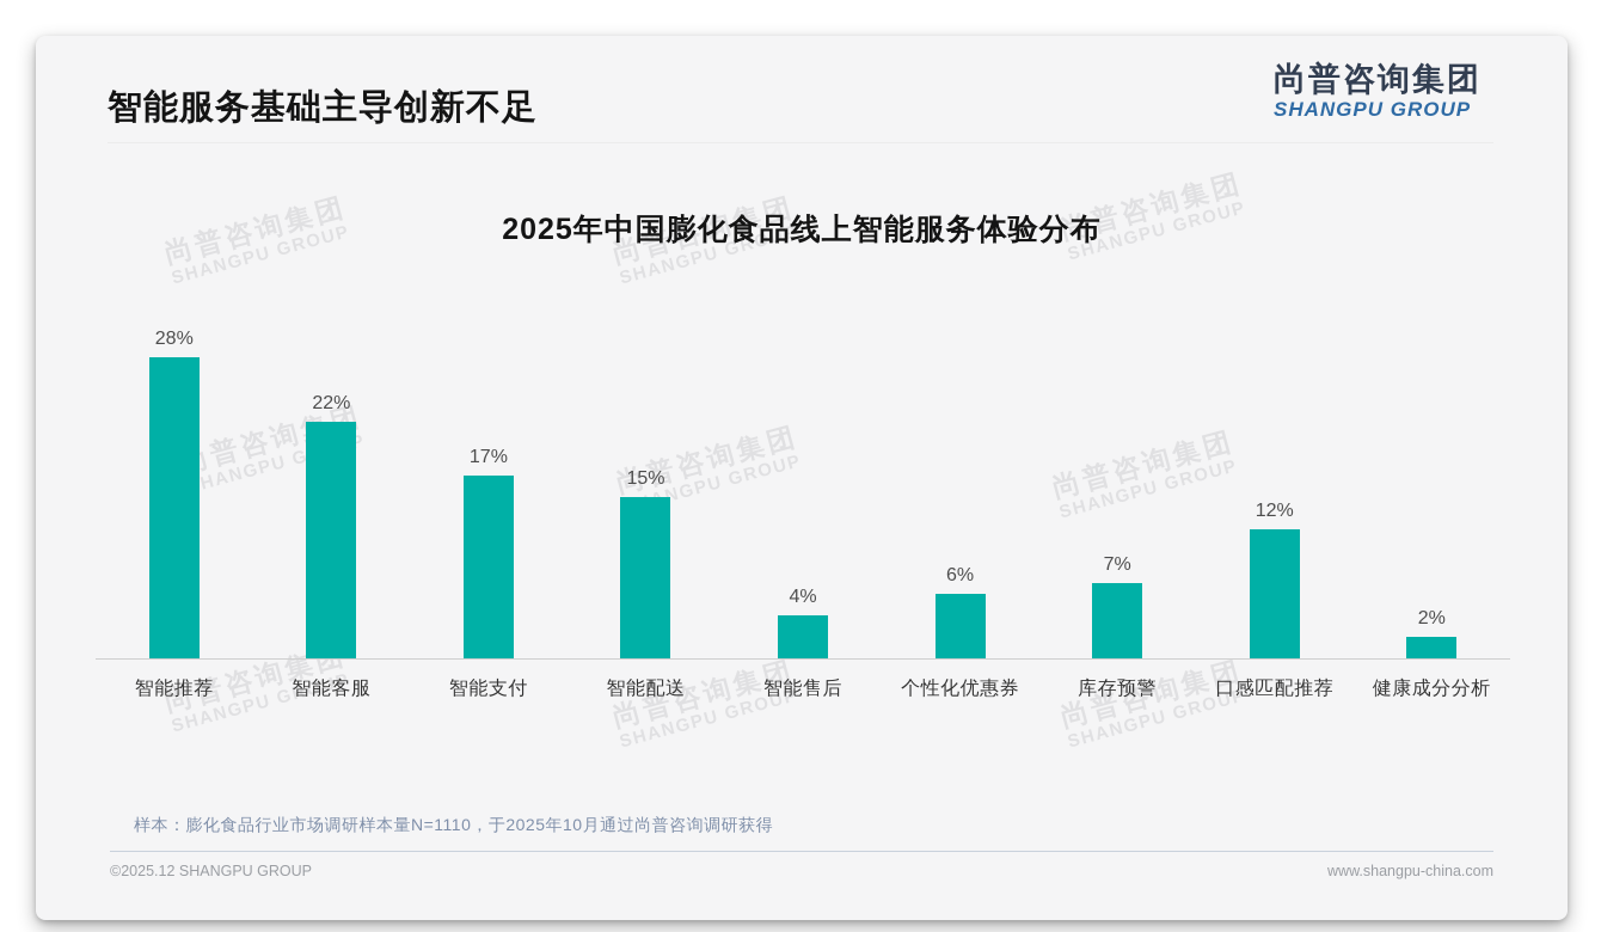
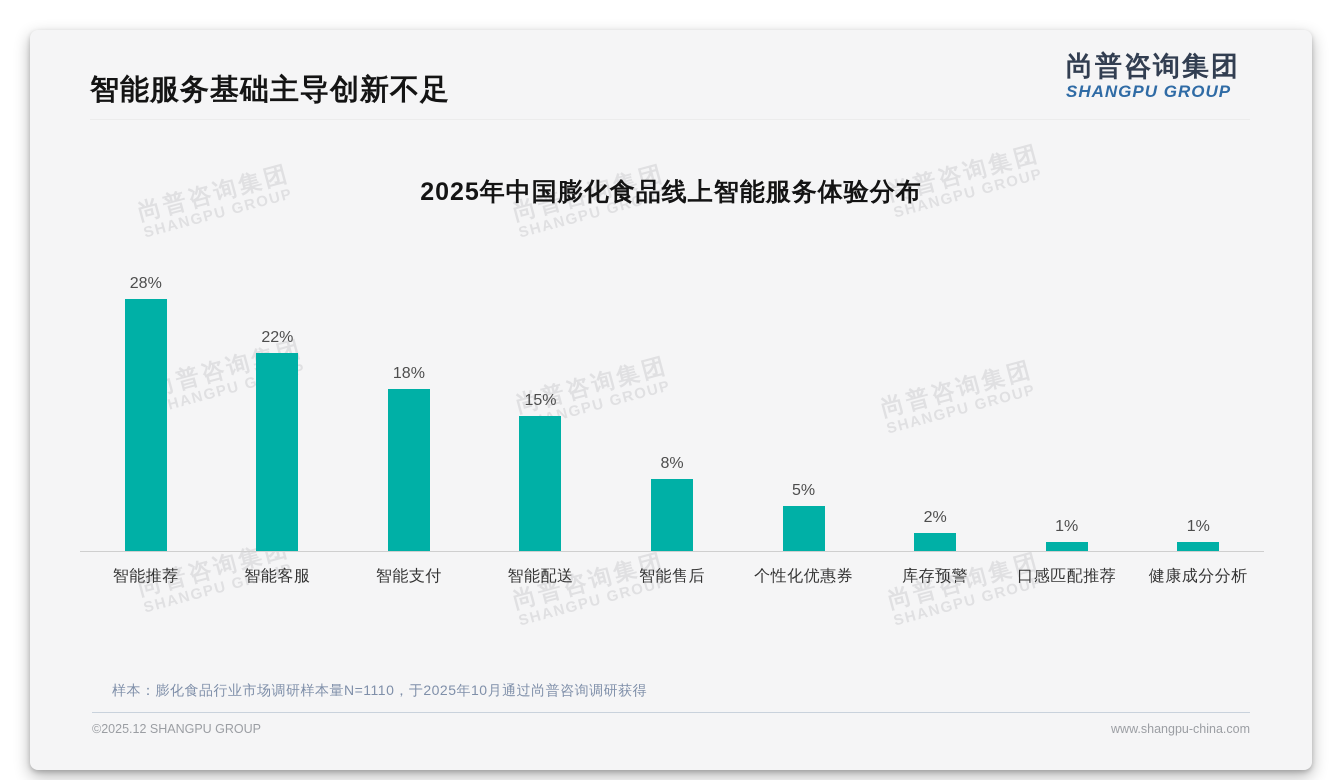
智能支付: 17% -> 18%
智能售后: 4% -> 8%
个性化优惠券: 6% -> 5%
库存预警: 7% -> 2%
口感匹配推荐: 12% -> 1%
健康成分分析: 2% -> 1%
